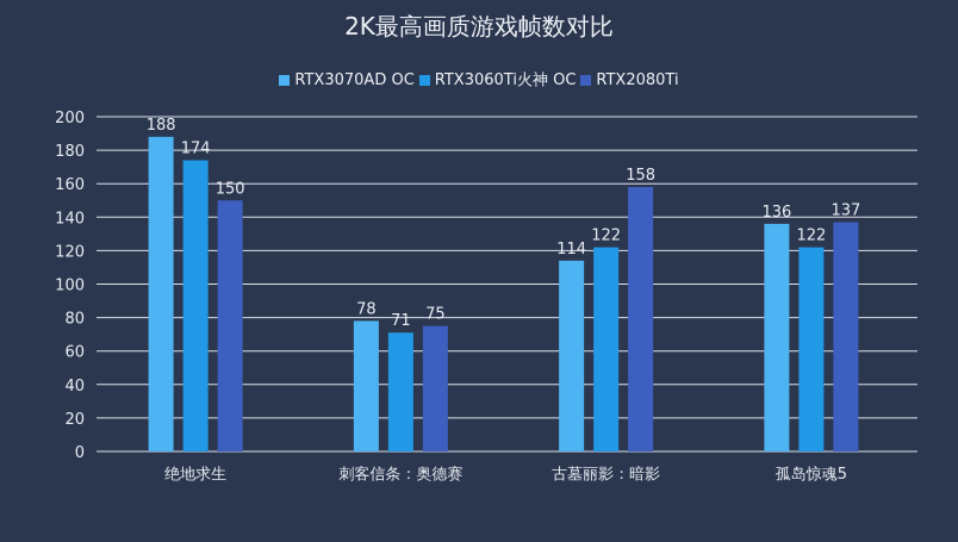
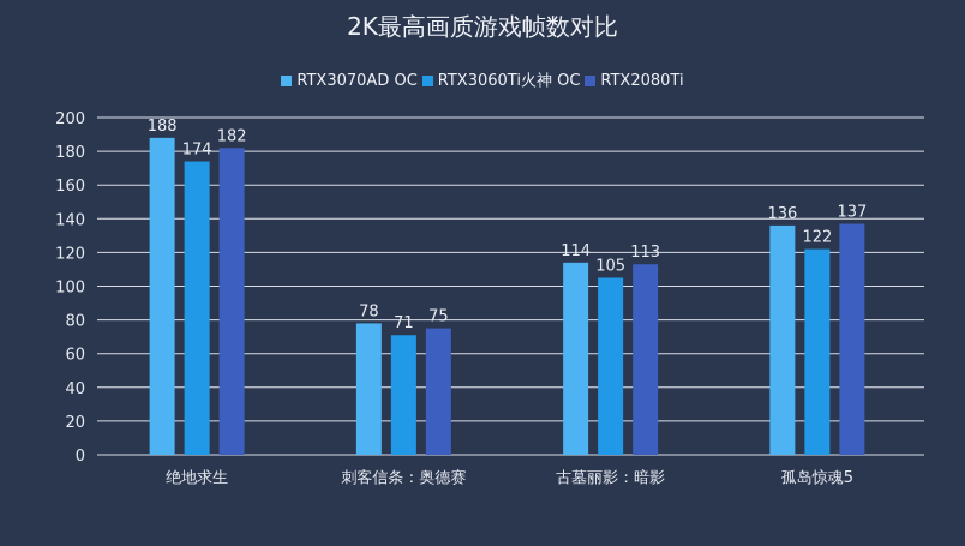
RTX2080Ti/绝地求生: 150 -> 182
RTX3060Ti火神 OC/古墓丽影：暗影: 122 -> 105
RTX2080Ti/古墓丽影：暗影: 158 -> 113
